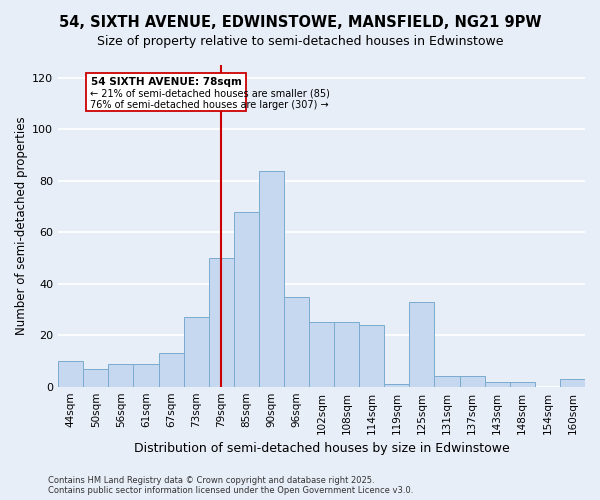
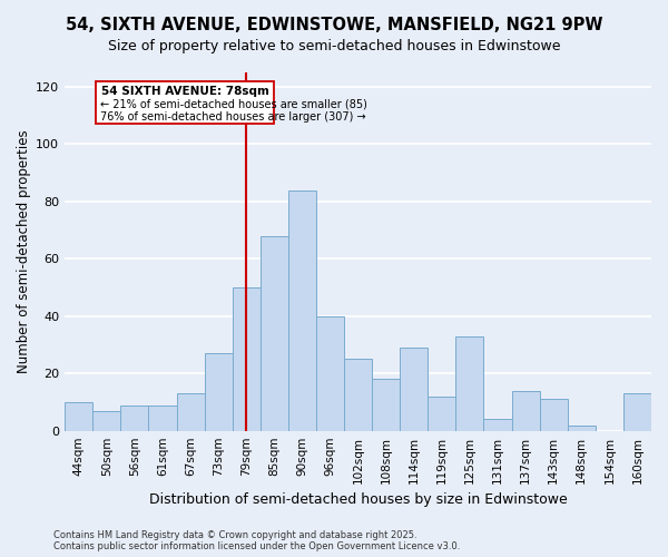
96sqm: 35 -> 40
108sqm: 25 -> 18
114sqm: 24 -> 29
119sqm: 1 -> 12
137sqm: 4 -> 14
143sqm: 2 -> 11
160sqm: 3 -> 13
